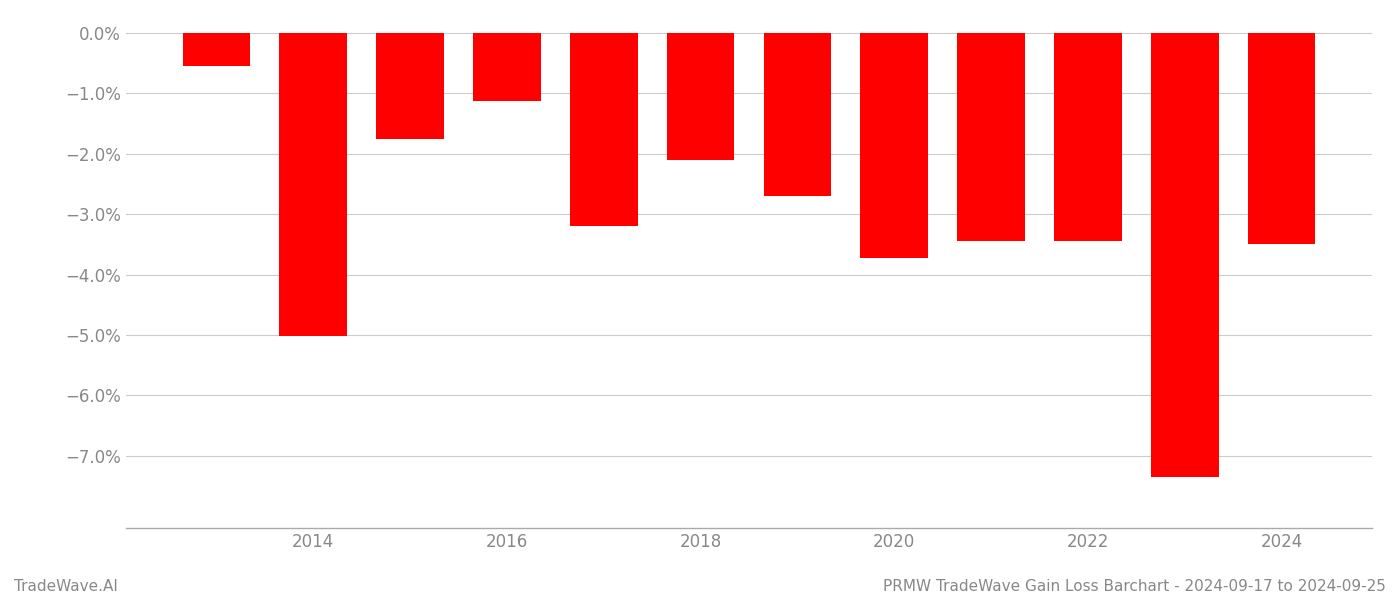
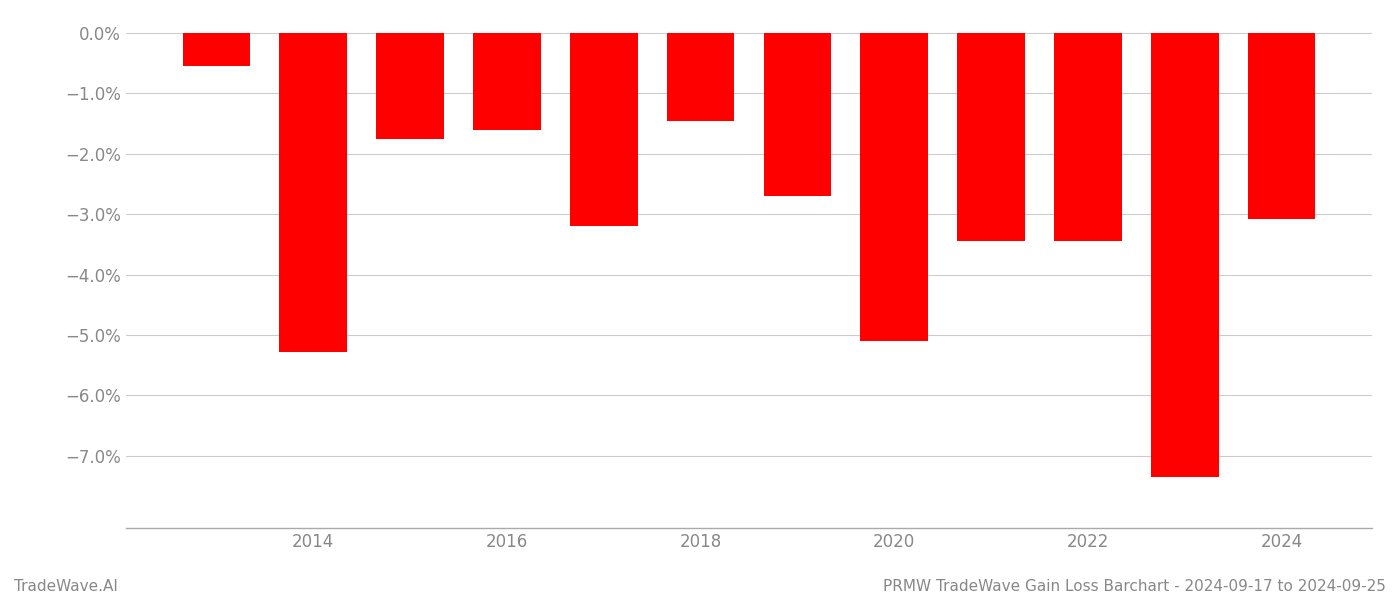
2014: -5.02% -> -5.28%
2016: -1.12% -> -1.60%
2018: -2.10% -> -1.45%
2020: -3.72% -> -5.10%
2024: -3.50% -> -3.08%
